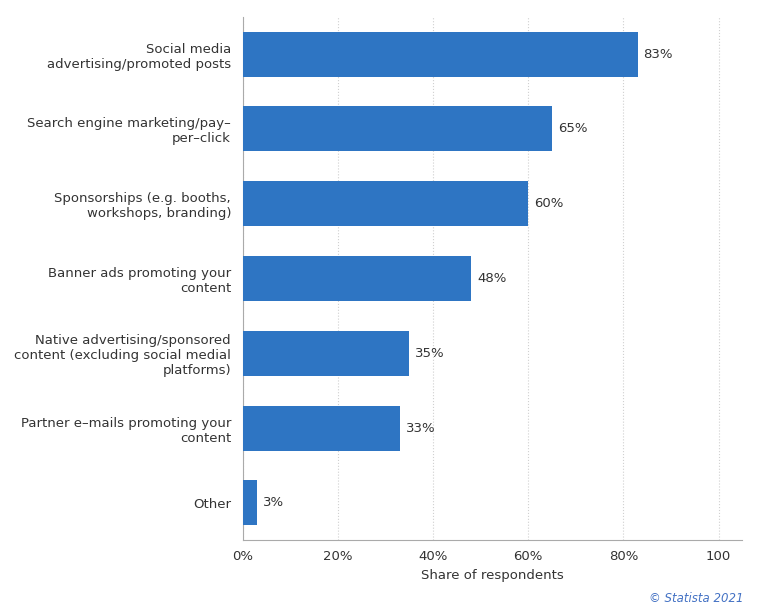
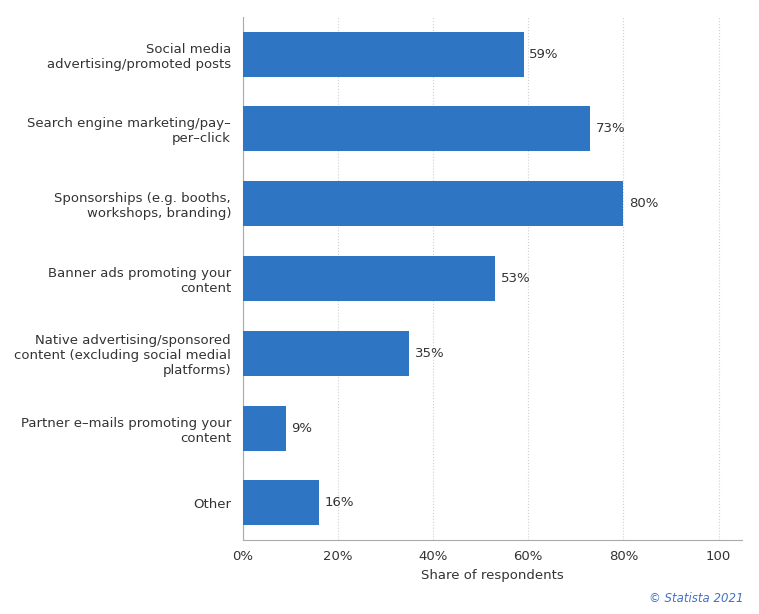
Social media advertising/promoted posts: 83% -> 59%
Search engine marketing/pay– per–click: 65% -> 73%
Sponsorships (e.g. booths, workshops, branding): 60% -> 80%
Banner ads promoting your content: 48% -> 53%
Partner e–mails promoting your content: 33% -> 9%
Other: 3% -> 16%
